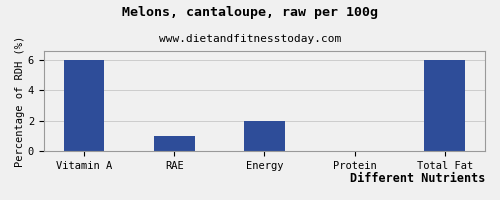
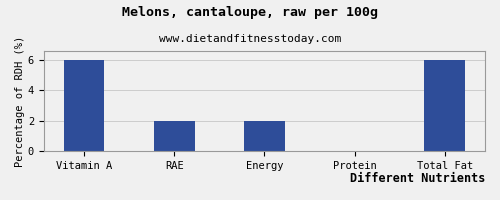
RAE: 1 -> 2
